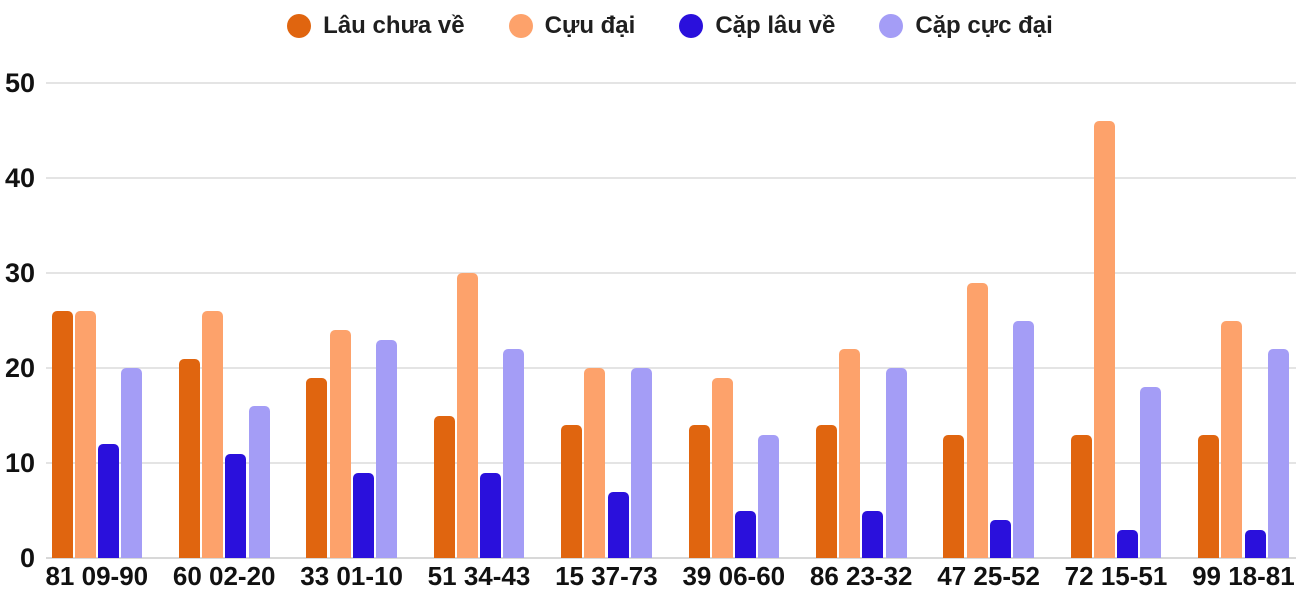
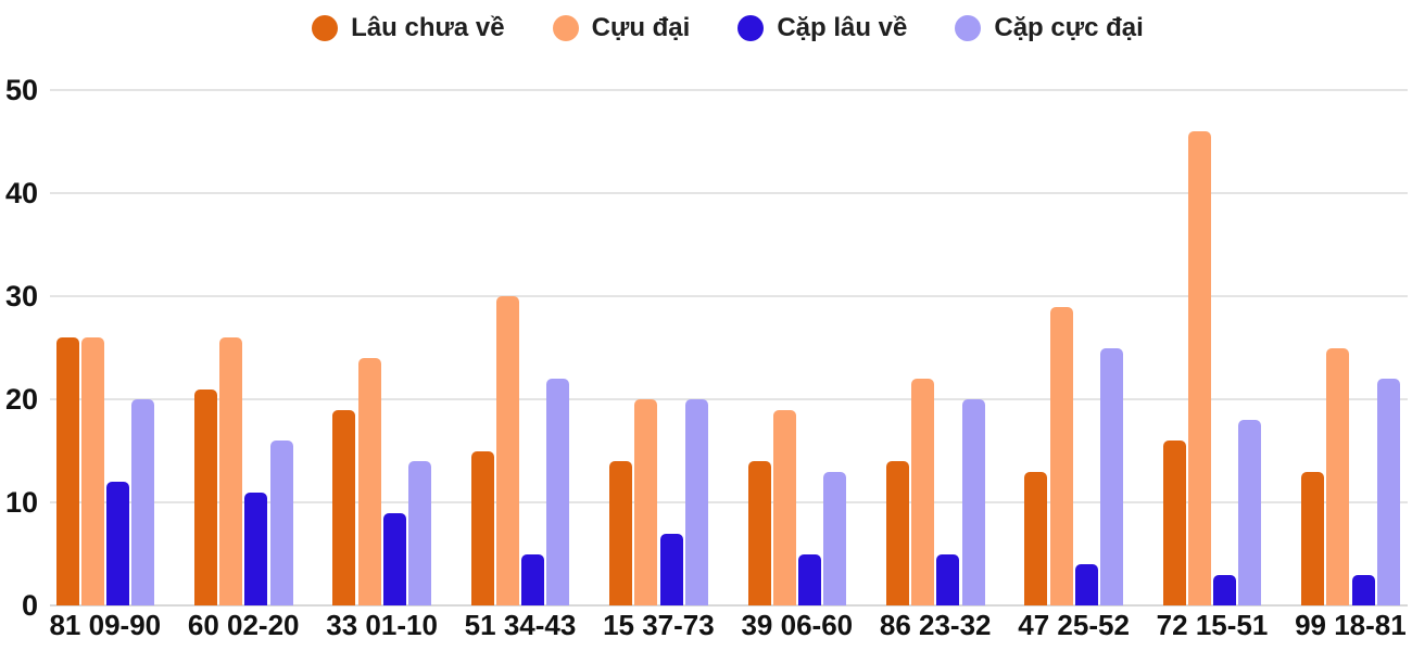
Cặp cực đại/33 01-10: 23 -> 14
Cặp lâu về/51 34-43: 9 -> 5
Lâu chưa về/72 15-51: 13 -> 16
